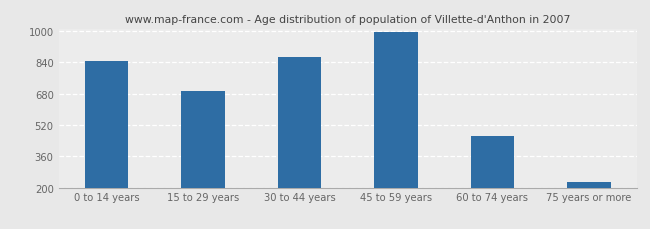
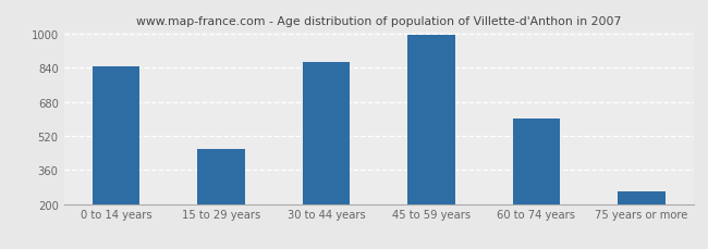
15 to 29 years: 690 -> 460
60 to 74 years: 460 -> 600
75 years or more: 230 -> 260
